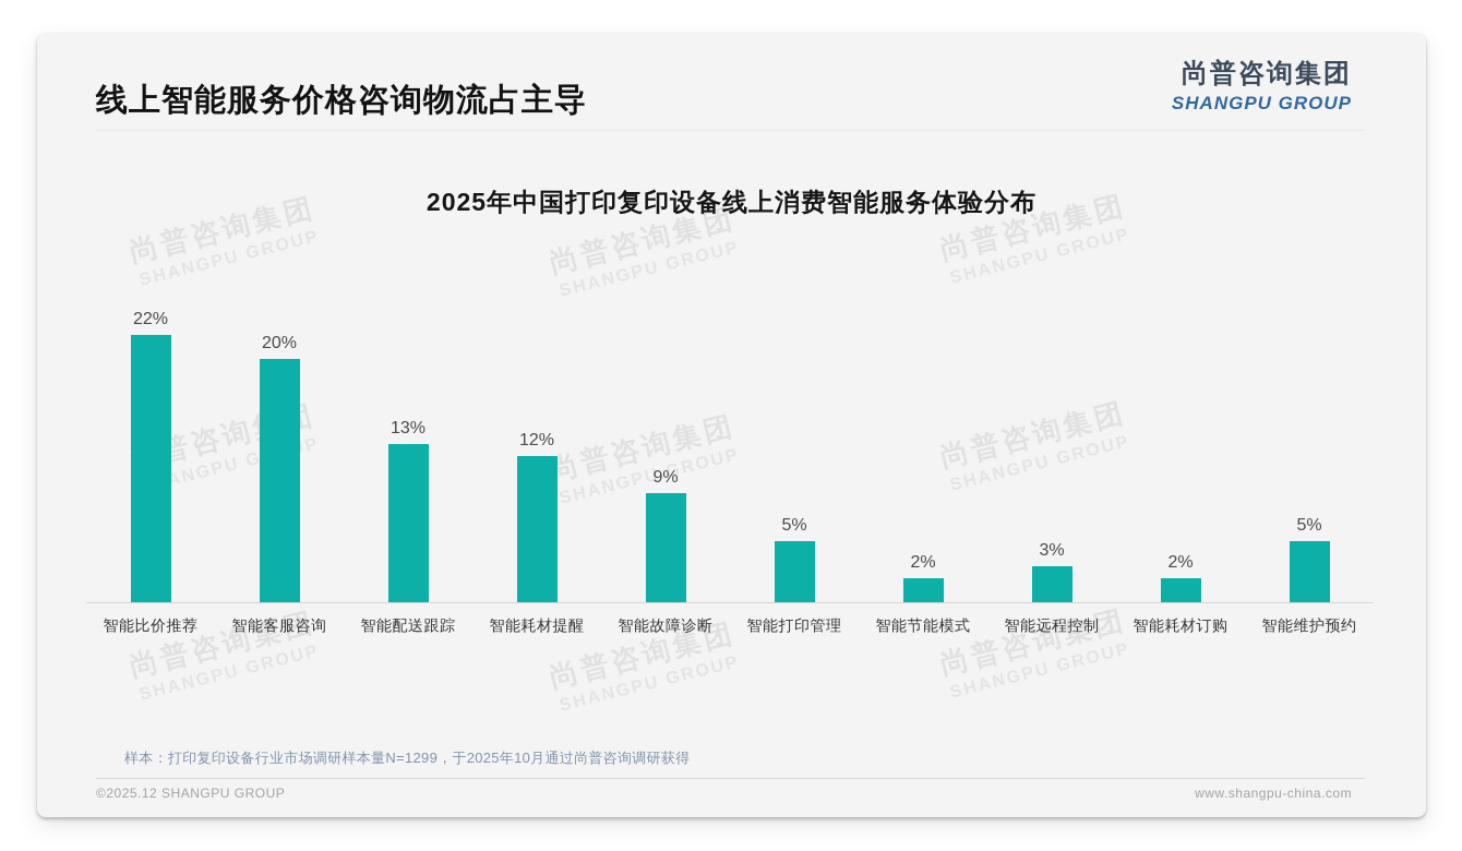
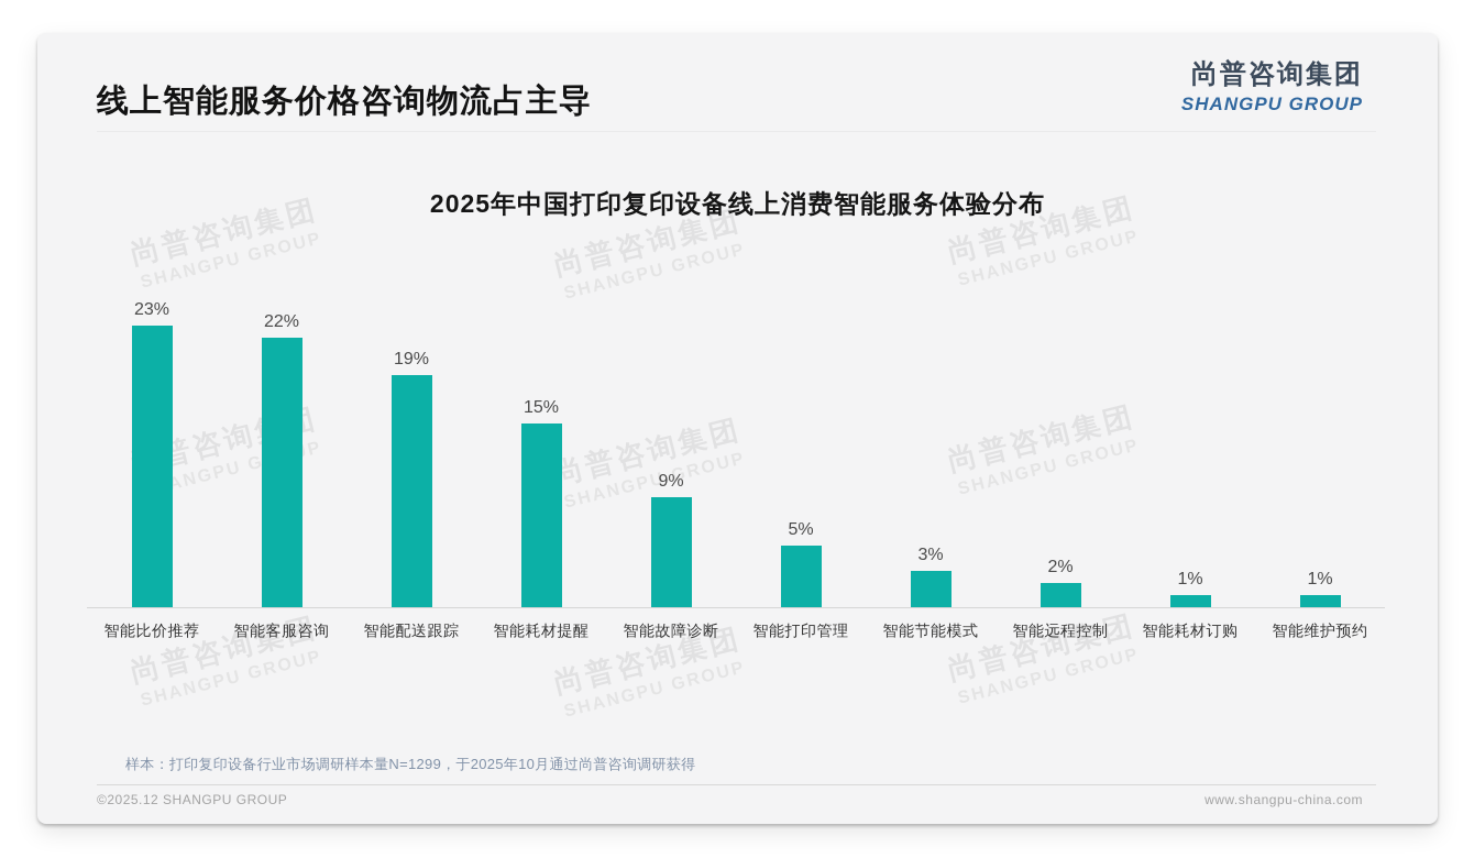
智能比价推荐: 22% -> 23%
智能客服咨询: 20% -> 22%
智能配送跟踪: 13% -> 19%
智能耗材提醒: 12% -> 15%
智能节能模式: 2% -> 3%
智能远程控制: 3% -> 2%
智能耗材订购: 2% -> 1%
智能维护预约: 5% -> 1%
